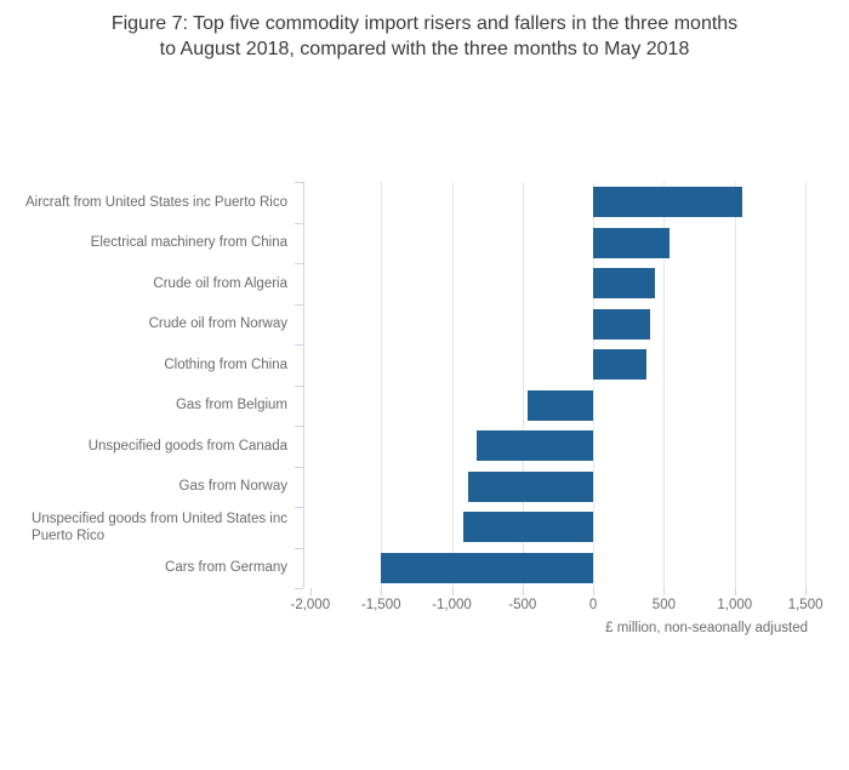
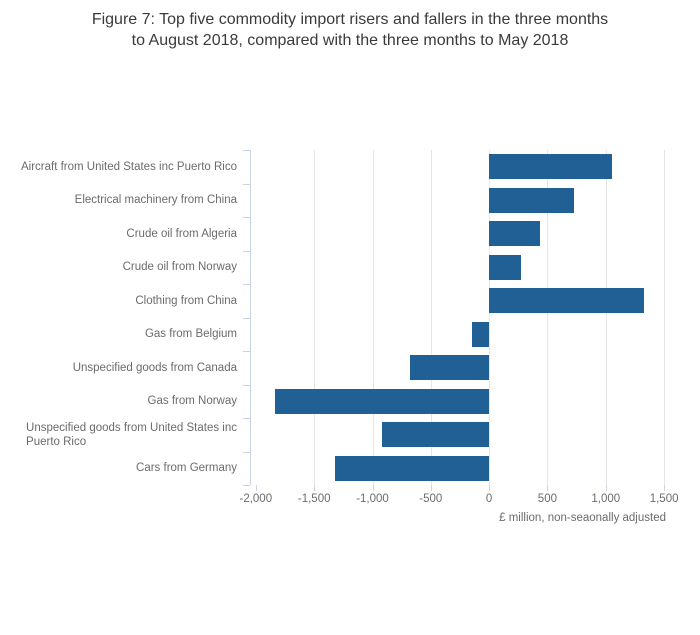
Electrical machinery from China: 540 -> 730
Crude oil from Norway: 400 -> 270
Clothing from China: 380 -> 1330
Gas from Belgium: -460 -> -150
Unspecified goods from Canada: -820 -> -680
Gas from Norway: -880 -> -1840
Cars from Germany: -1500 -> -1320
